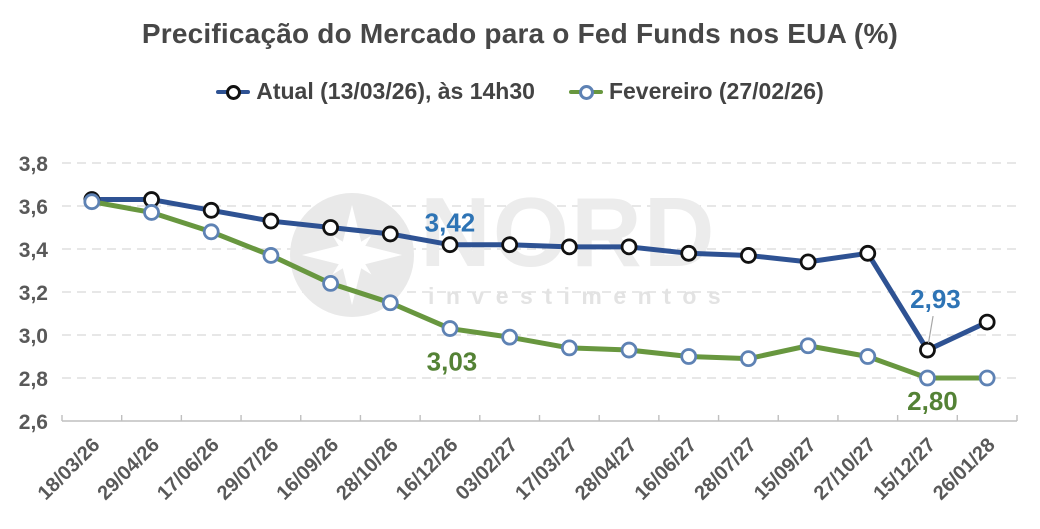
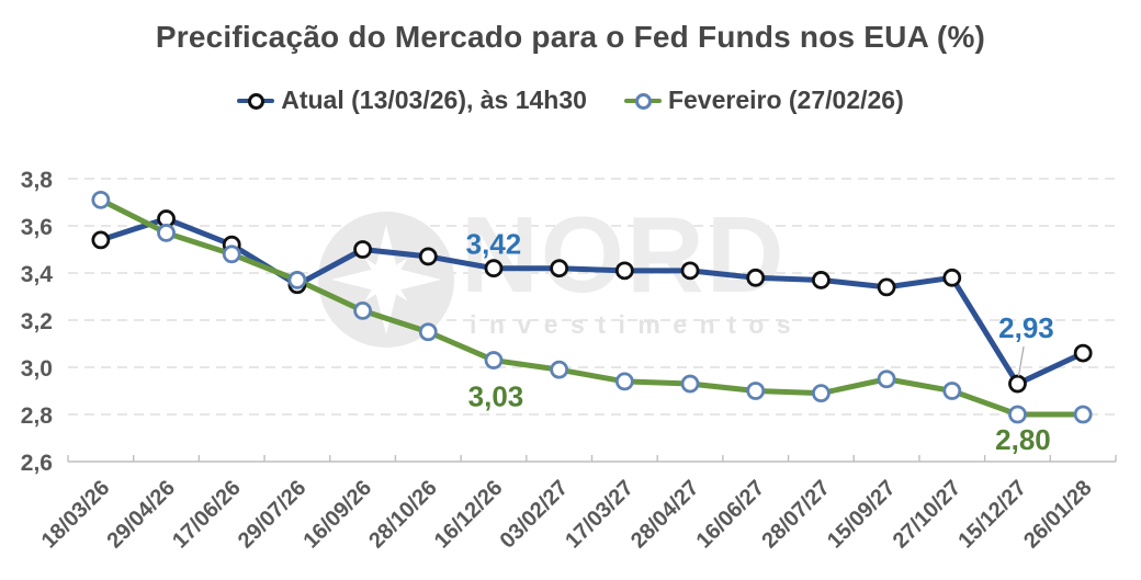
Atual (13/03/26), às 14h30/18/03/26: 3,63 -> 3,54
Fevereiro (27/02/26)/18/03/26: 3,62 -> 3,71
Atual (13/03/26), às 14h30/17/06/26: 3,58 -> 3,52
Atual (13/03/26), às 14h30/29/07/26: 3,53 -> 3,35
